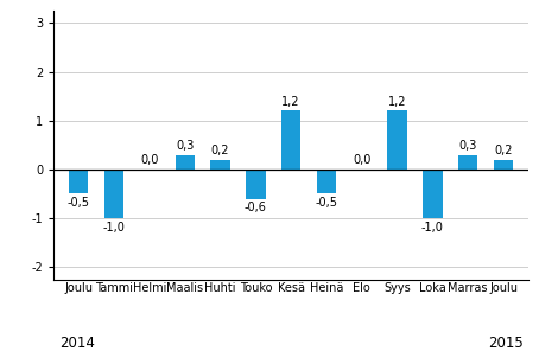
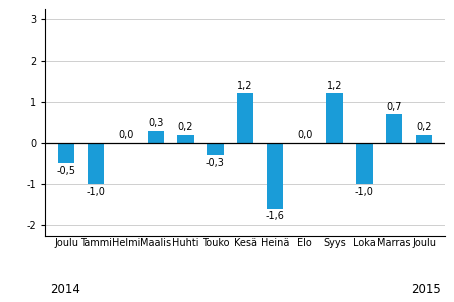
Touko: -0,6 -> -0,3
Heinä: -0,5 -> -1,6
Marras: 0,3 -> 0,7
